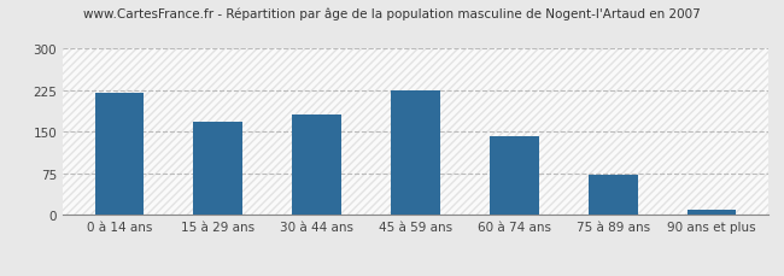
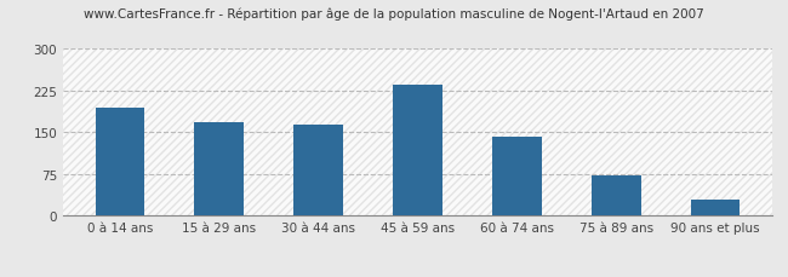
0 à 14 ans: 220 -> 195
30 à 44 ans: 182 -> 165
45 à 59 ans: 224 -> 235
90 ans et plus: 10 -> 30
